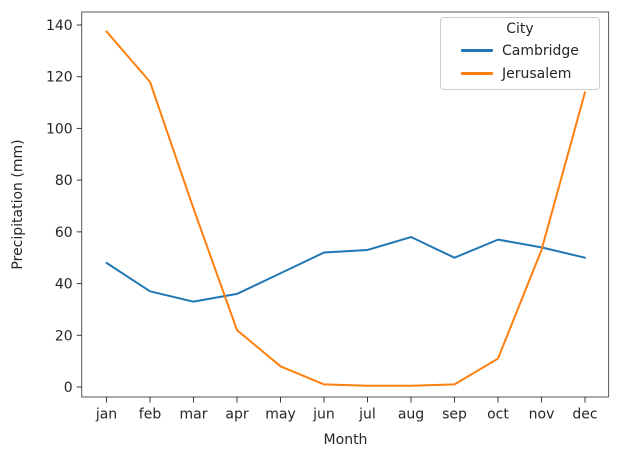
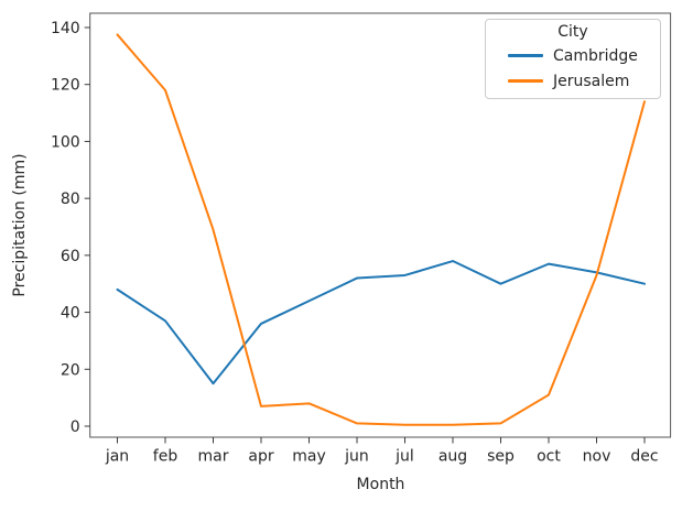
Cambridge/mar: 33 -> 15
Jerusalem/apr: 22 -> 7
